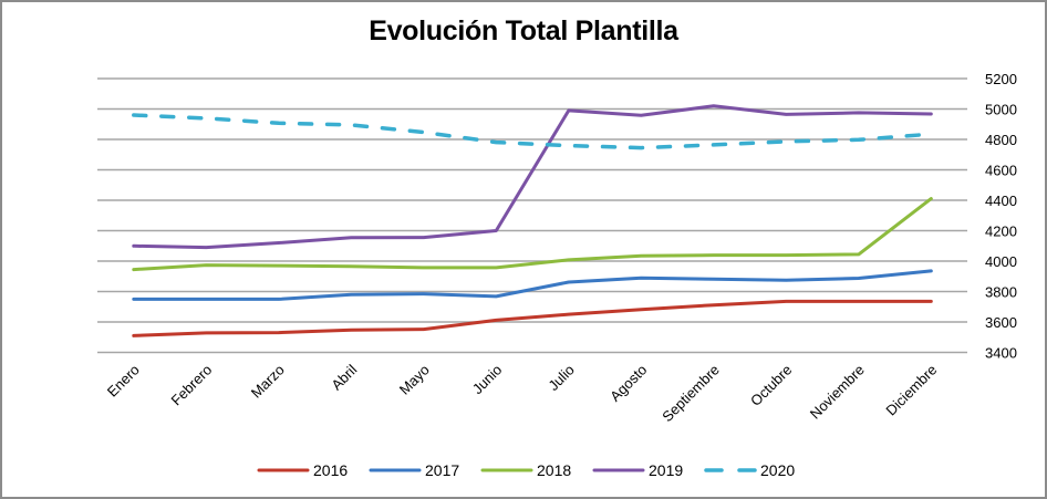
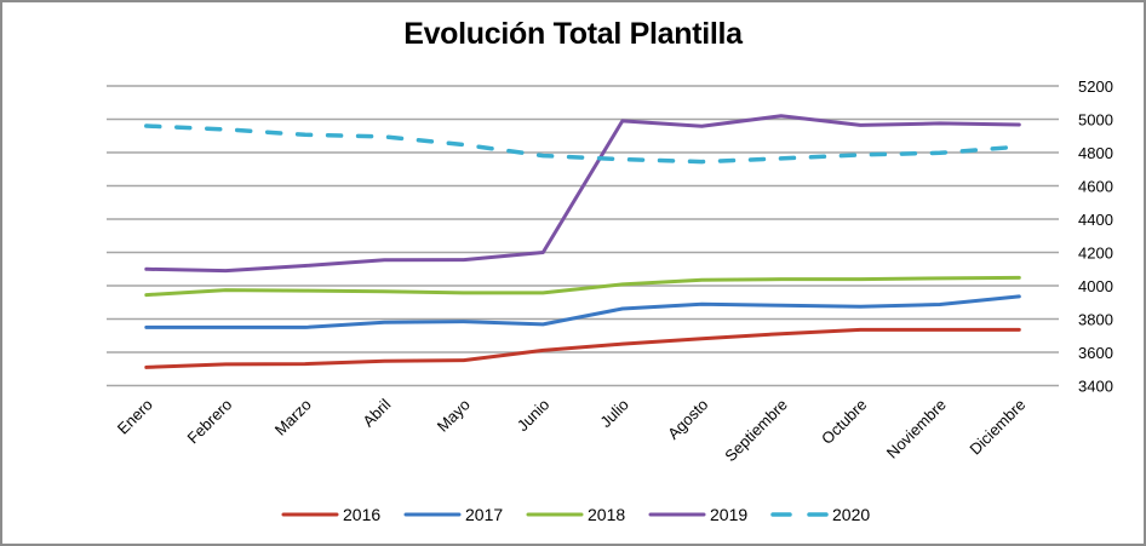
2018/Diciembre: 4410 -> 4050
